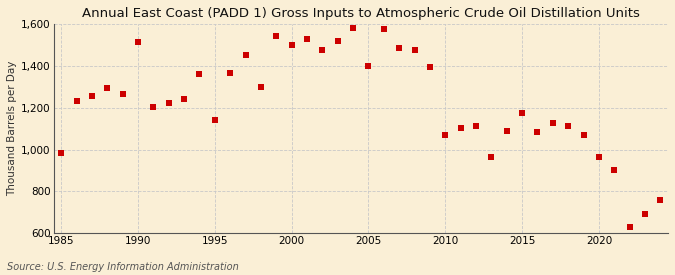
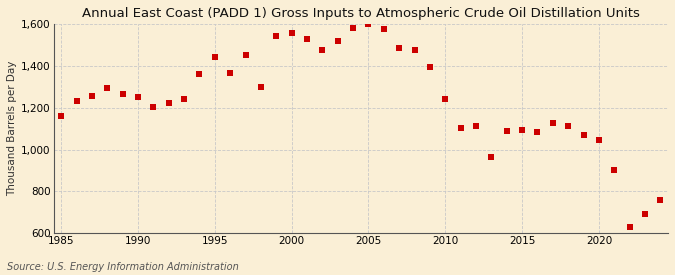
1985: 985 -> 1,160
1990: 1,515 -> 1,250
1995: 1,140 -> 1,440
2000: 1,500 -> 1,555
2005: 1,400 -> 1,600
2010: 1,070 -> 1,240
2015: 1,175 -> 1,095
2020: 965 -> 1,045
